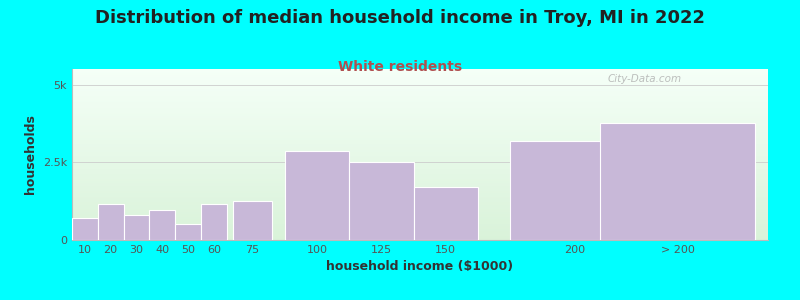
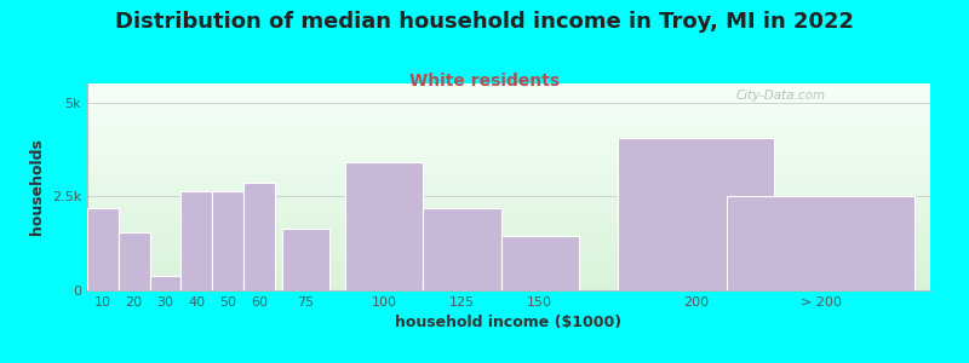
10: 0.70k -> 2.20k
20: 1.15k -> 1.55k
30: 0.80k -> 0.40k
40: 0.95k -> 2.65k
50: 0.53k -> 2.65k
60: 1.15k -> 2.85k
75: 1.25k -> 1.65k
100: 2.85k -> 3.40k
125: 2.50k -> 2.20k
150: 1.70k -> 1.45k
200: 3.20k -> 4.05k
> 200: 3.75k -> 2.50k
